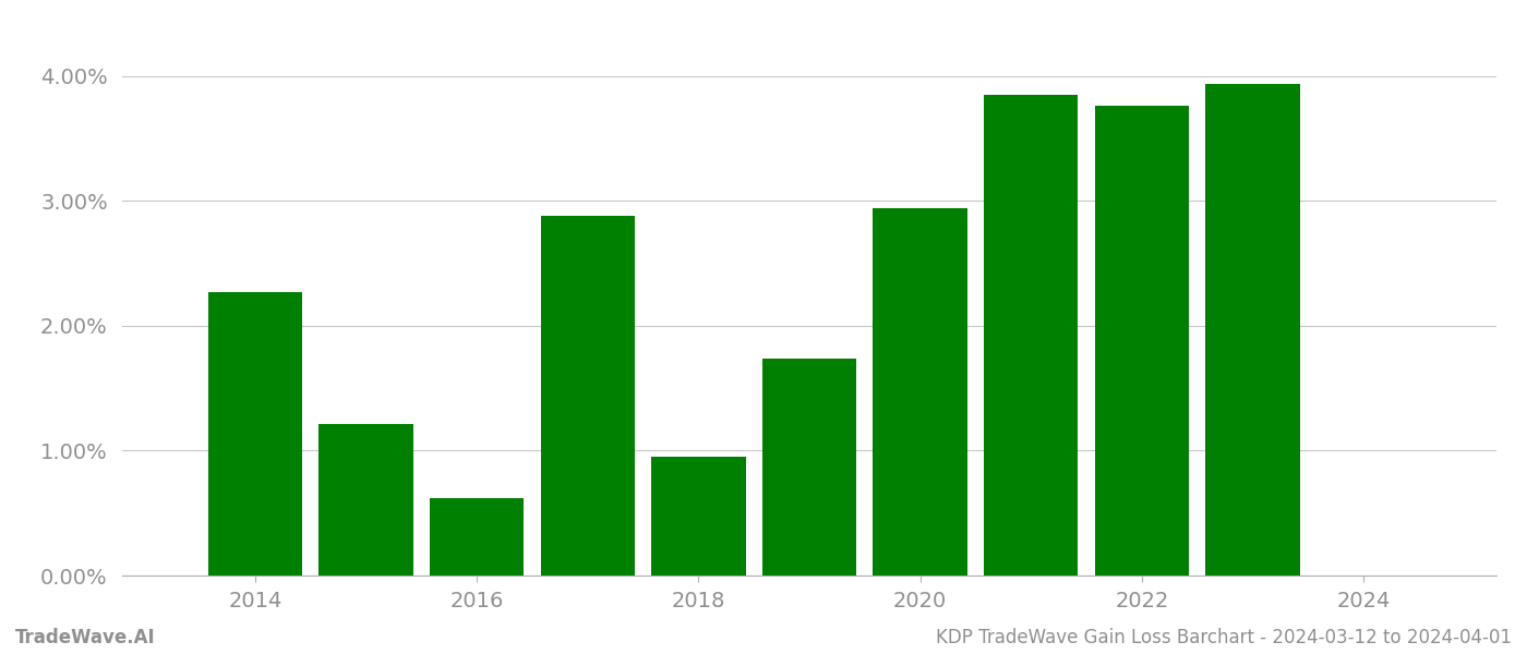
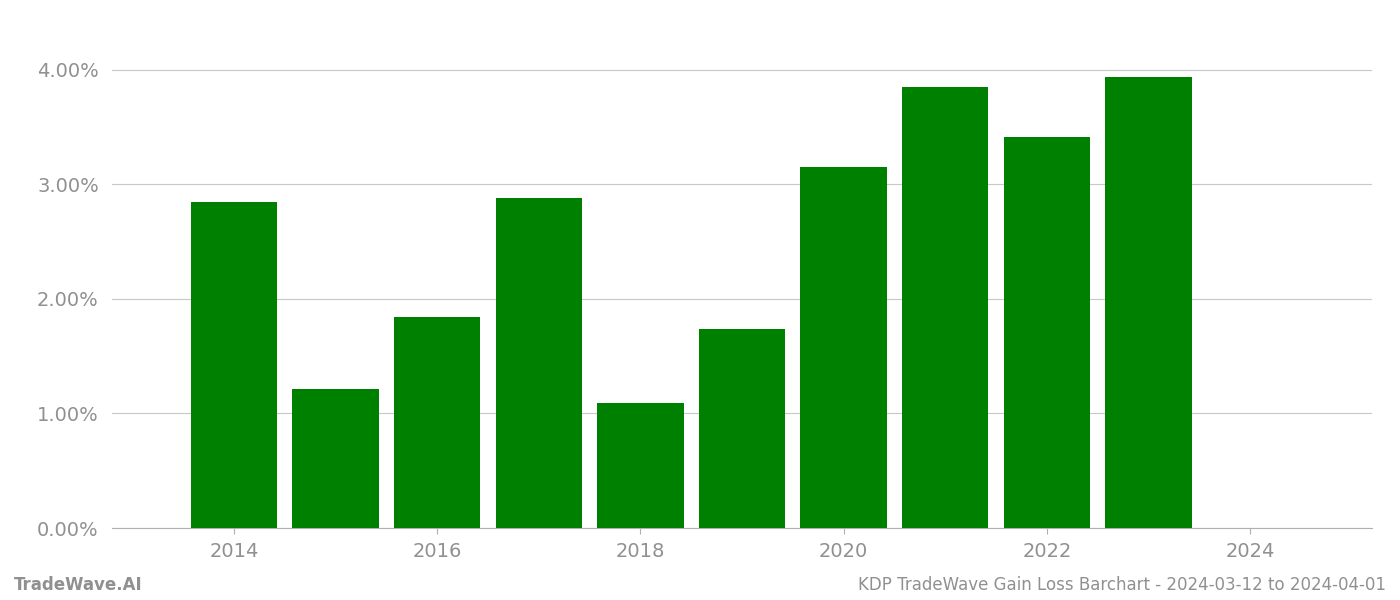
2014: 2.27% -> 2.85%
2016: 0.62% -> 1.84%
2018: 0.95% -> 1.09%
2020: 2.94% -> 3.15%
2022: 3.76% -> 3.41%
